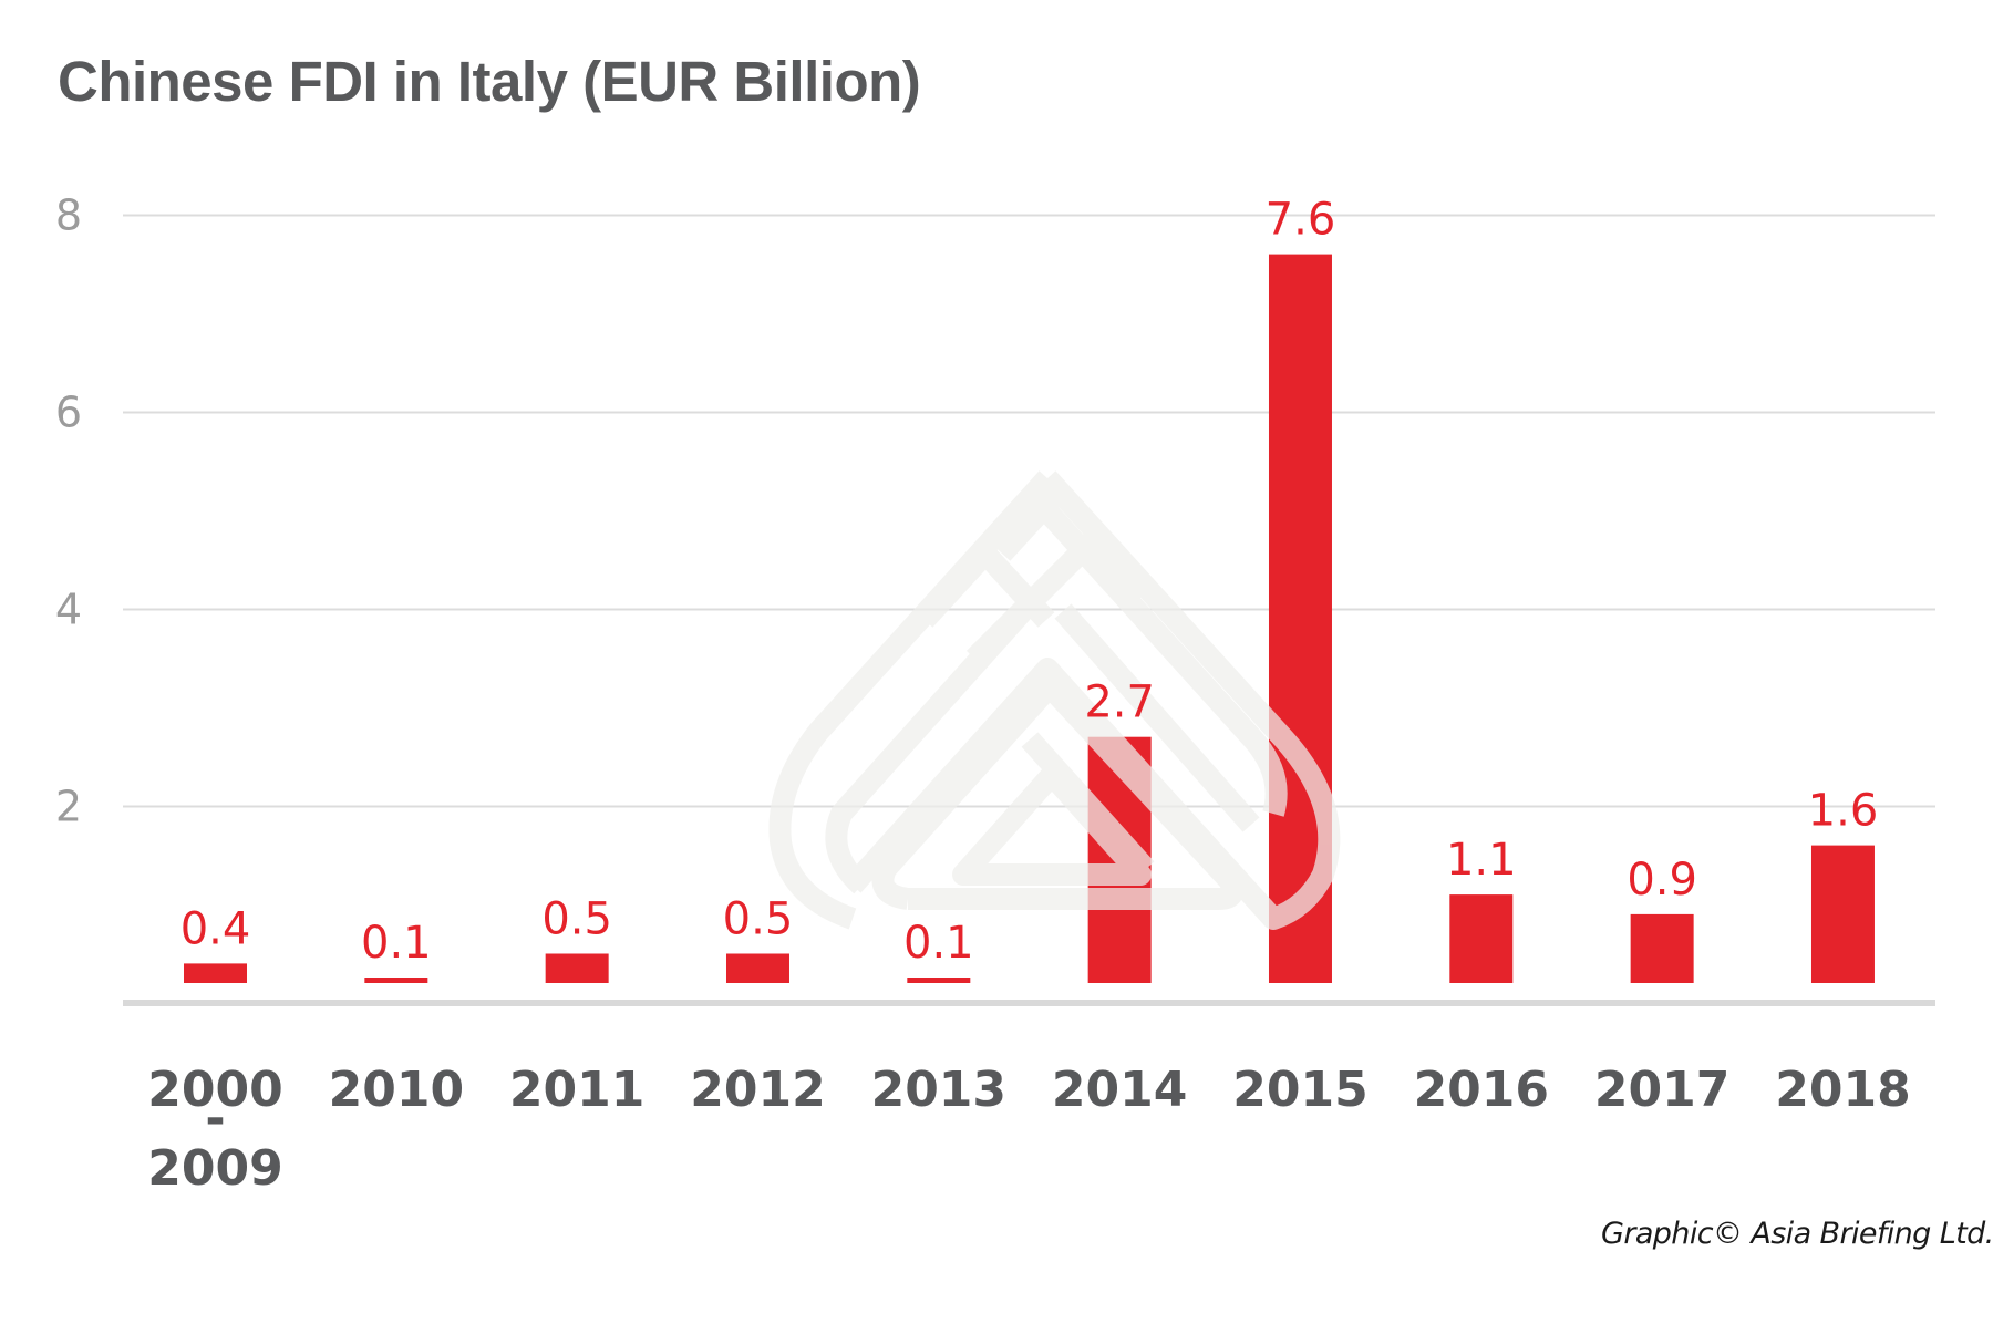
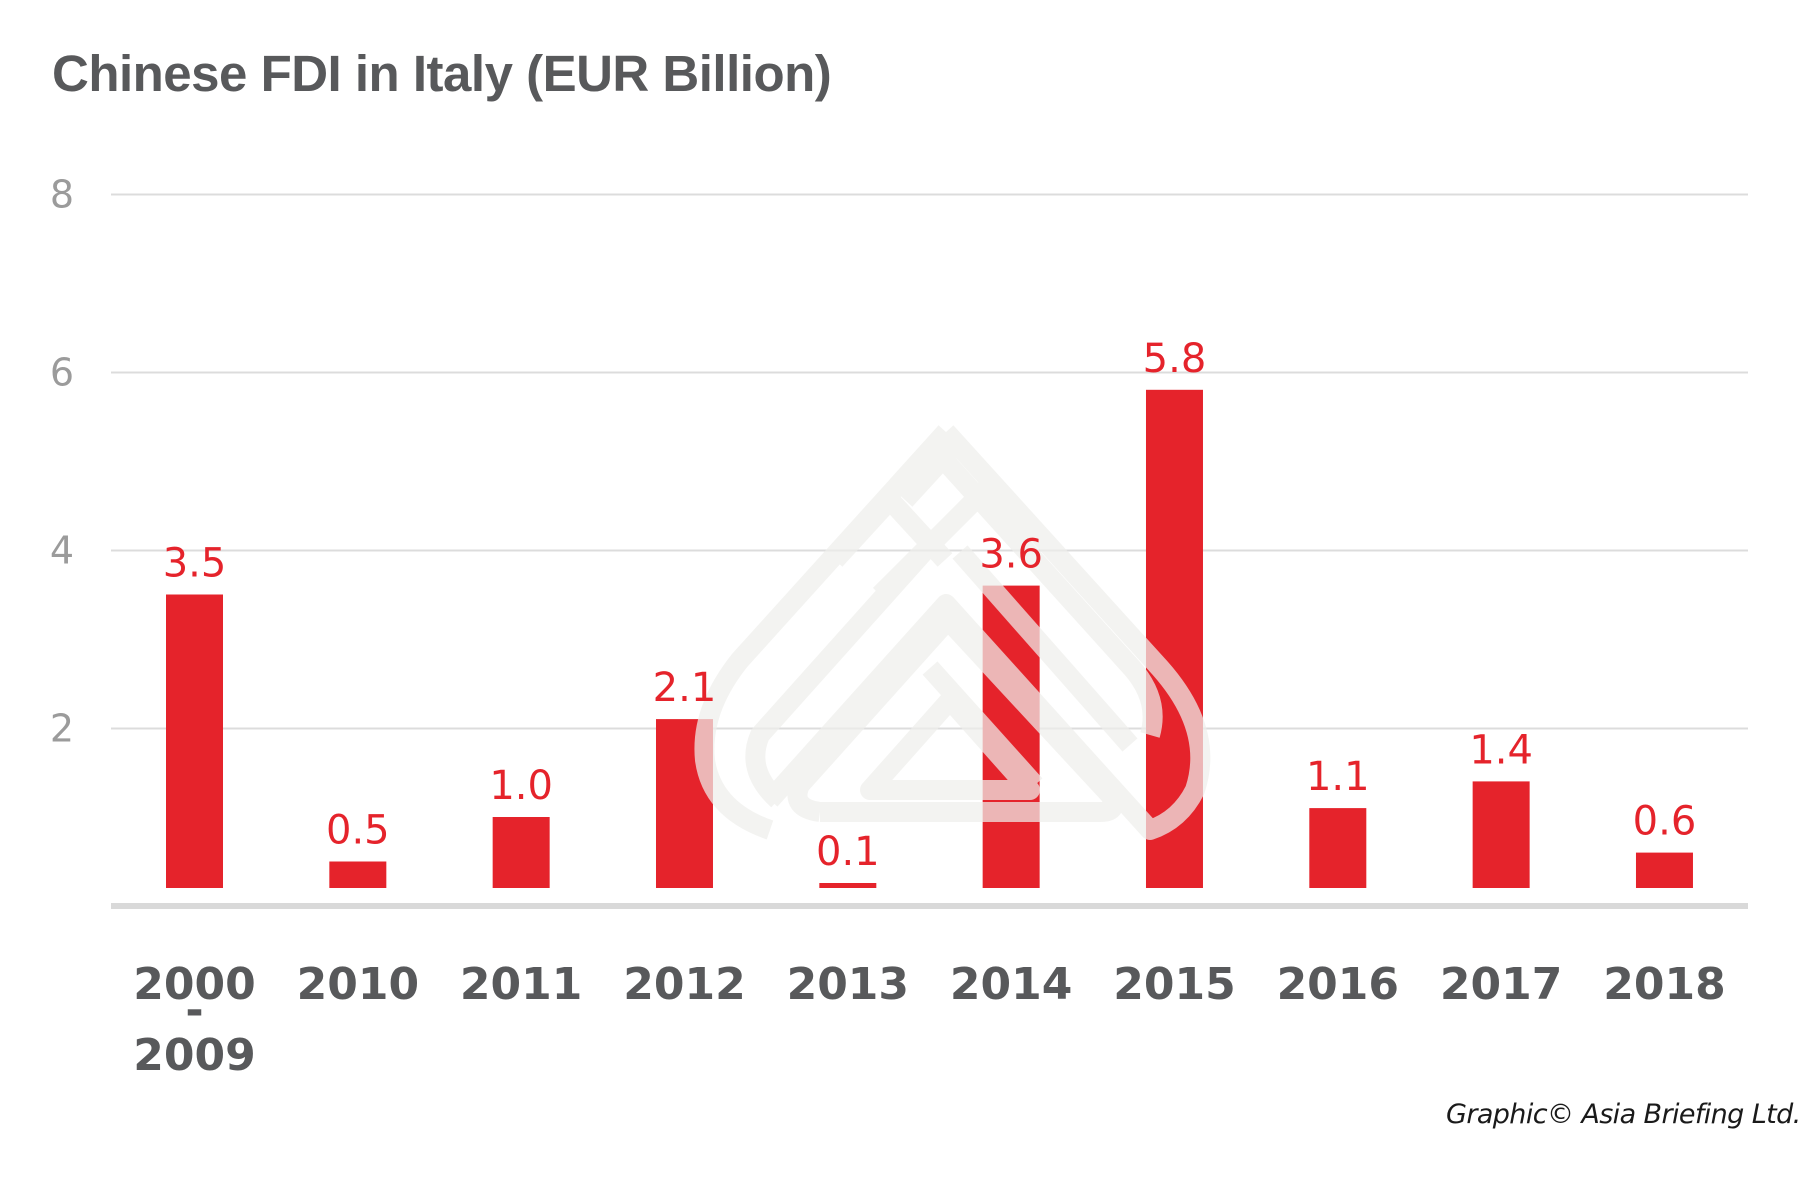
2000 - 2009: 0.4 -> 3.5
2010: 0.1 -> 0.5
2011: 0.5 -> 1.0
2012: 0.5 -> 2.1
2014: 2.7 -> 3.6
2015: 7.6 -> 5.8
2017: 0.9 -> 1.4
2018: 1.6 -> 0.6
